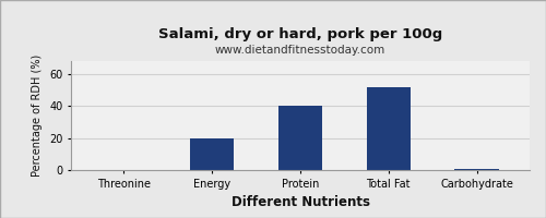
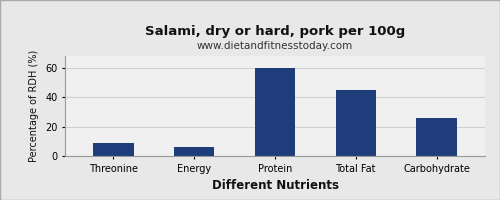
Threonine: 0 -> 9
Energy: 20 -> 6
Protein: 40 -> 60
Total Fat: 52 -> 45
Carbohydrate: 1 -> 26
